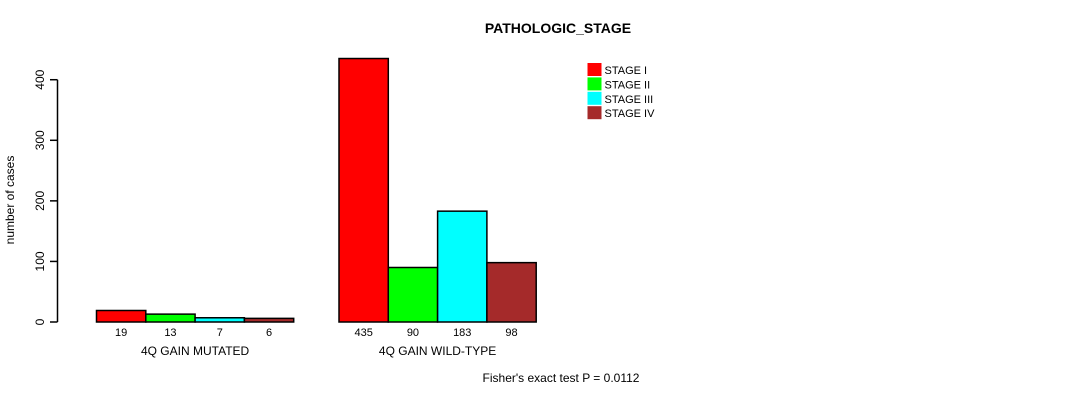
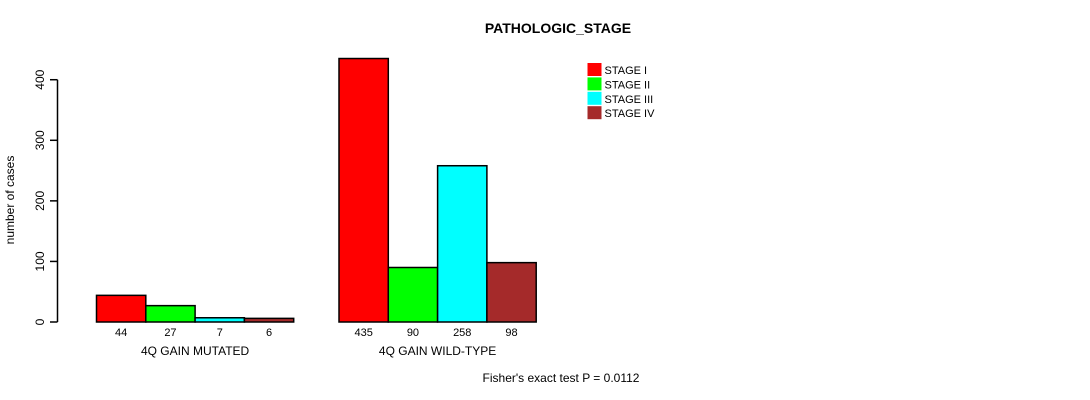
STAGE I/4Q GAIN MUTATED: 19 -> 44
STAGE II/4Q GAIN MUTATED: 13 -> 27
STAGE III/4Q GAIN WILD-TYPE: 183 -> 258
